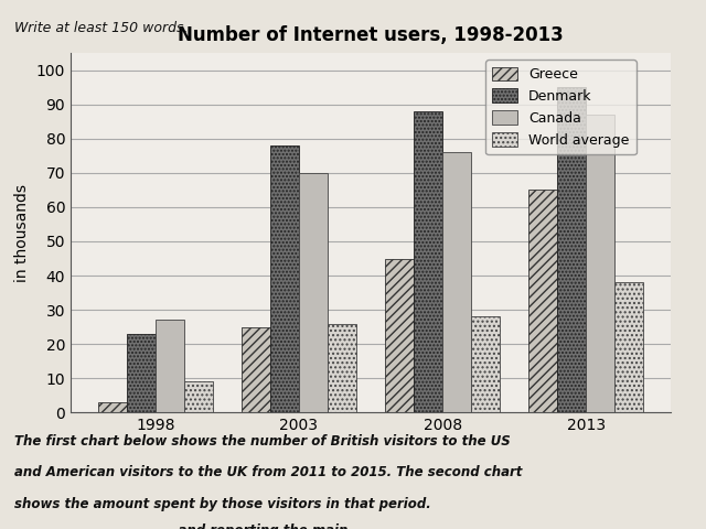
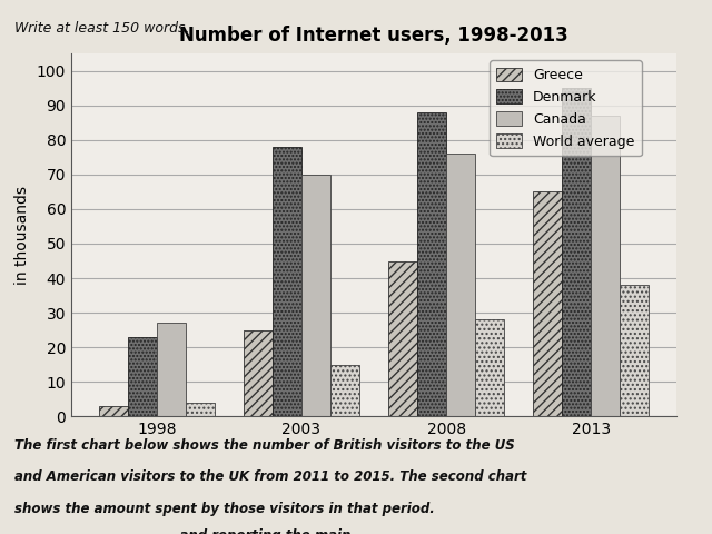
World average/1998: 9 -> 4
World average/2003: 26 -> 15
